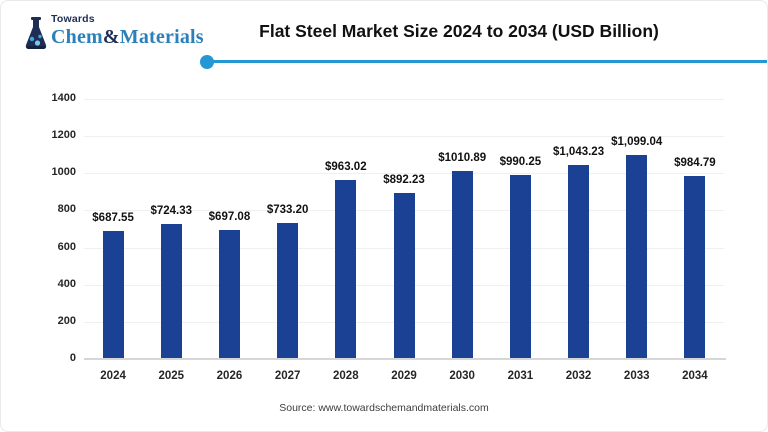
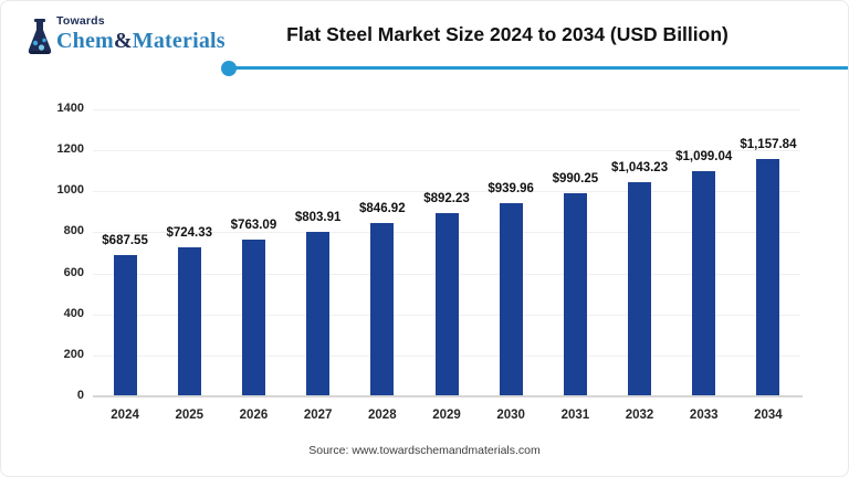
2026: $697.08 -> $763.09
2027: $733.20 -> $803.91
2028: $963.02 -> $846.92
2030: $1010.89 -> $939.96
2034: $984.79 -> $1,157.84
